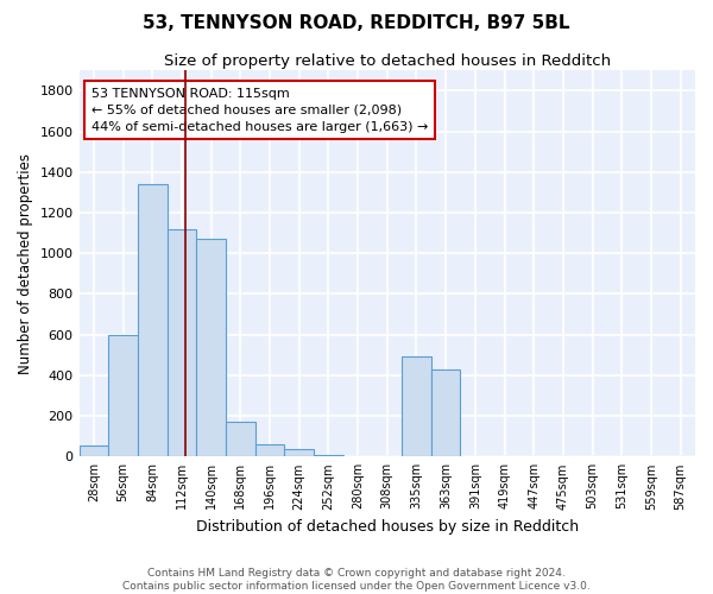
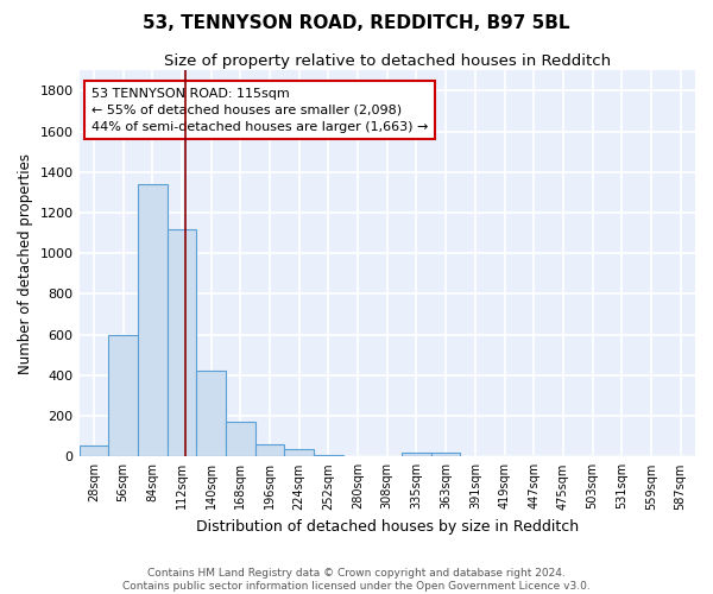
140sqm: 1070 -> 420
335sqm: 490 -> 20
363sqm: 430 -> 20
